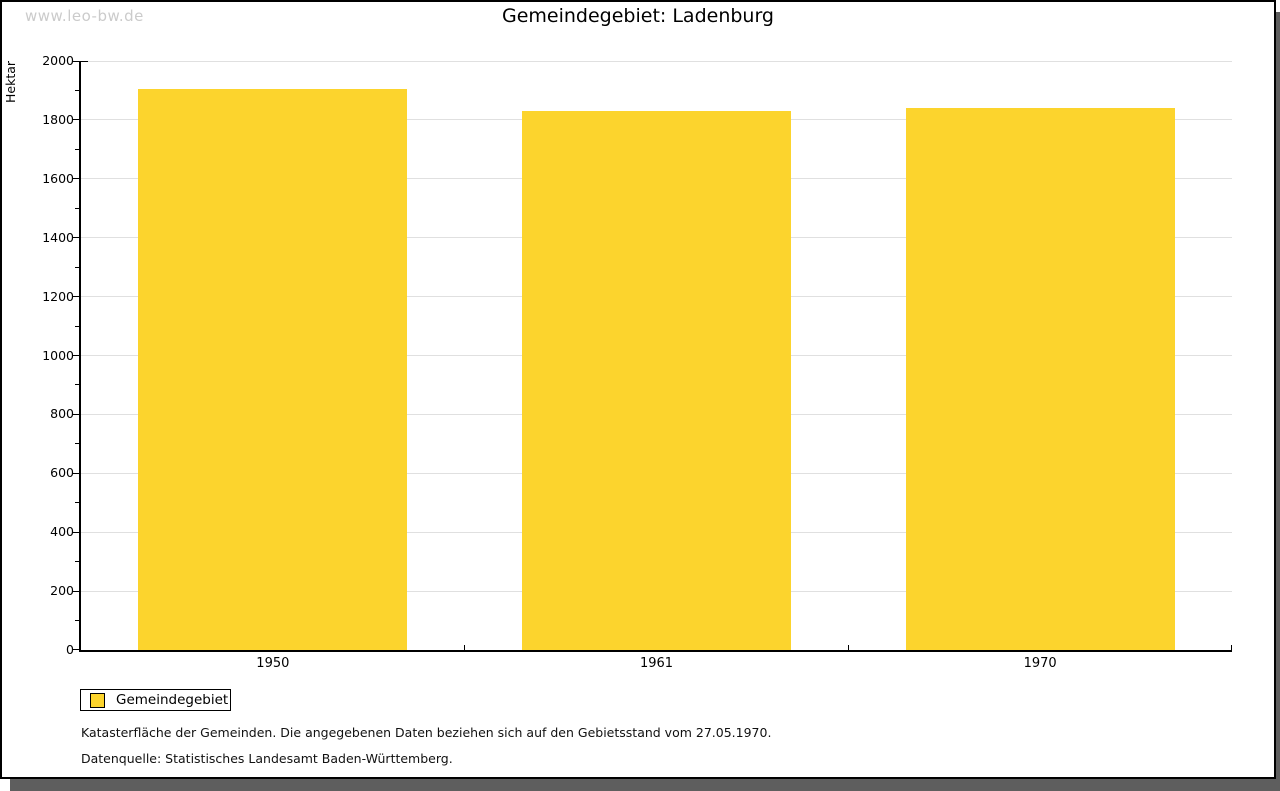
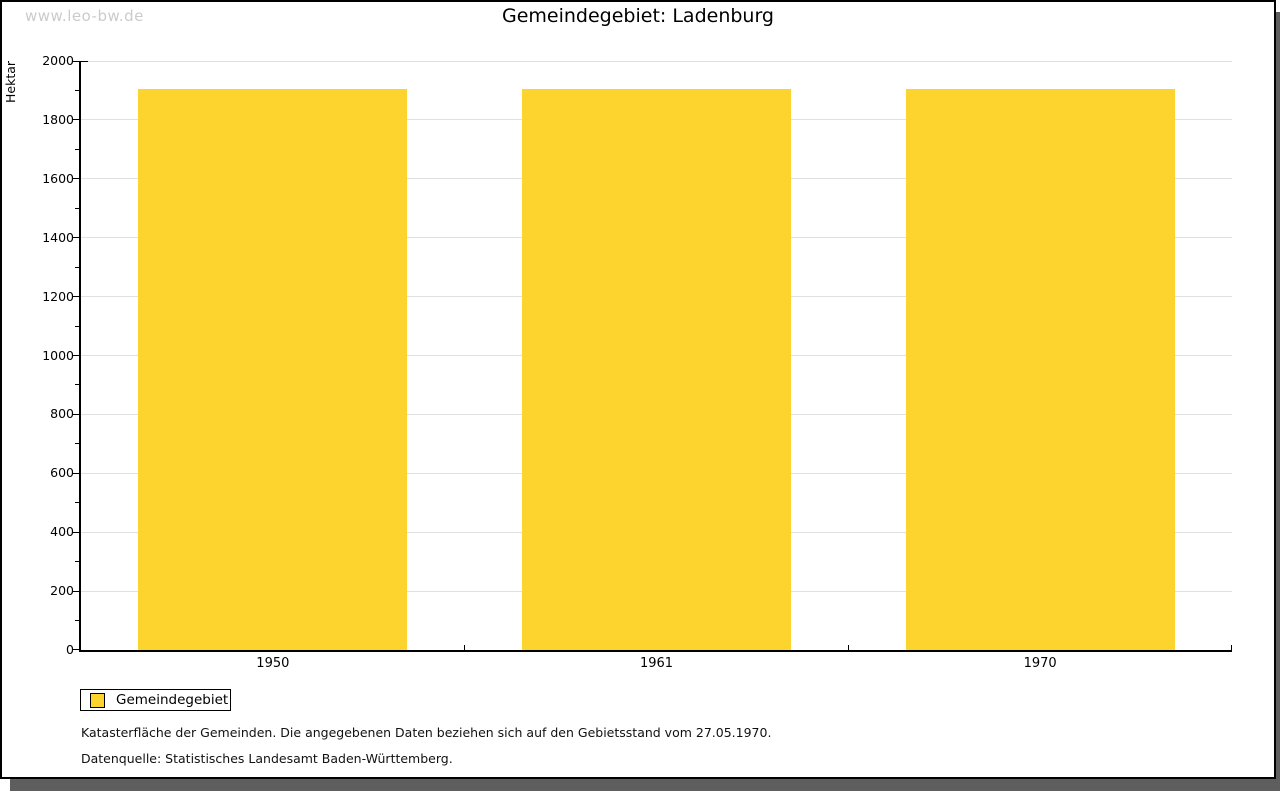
1961: 1830 -> 1900
1970: 1840 -> 1900
